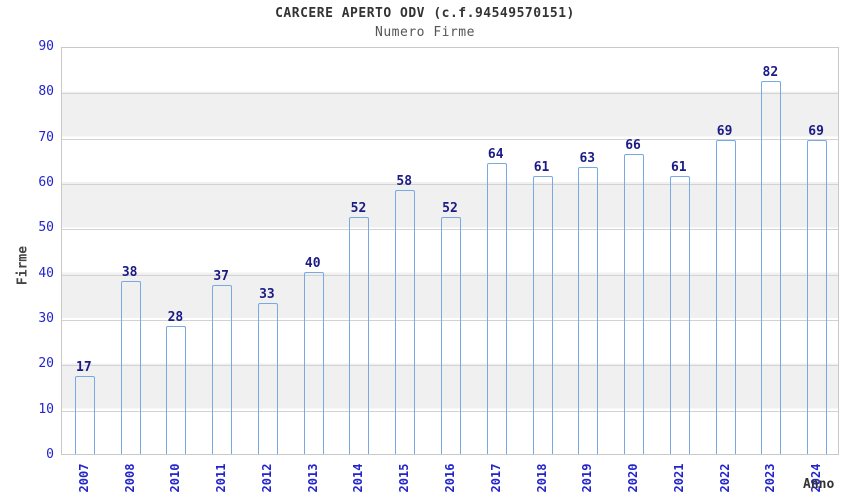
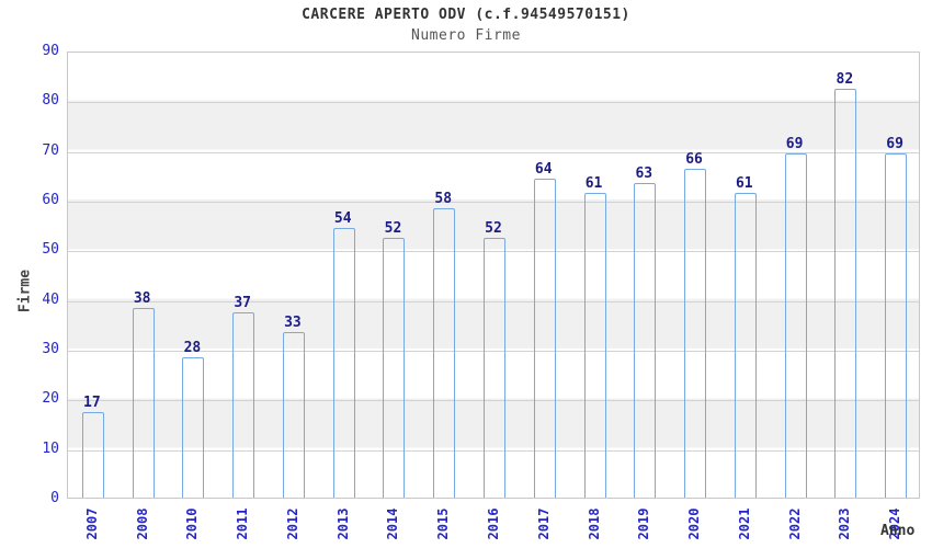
2013: 40 -> 54
